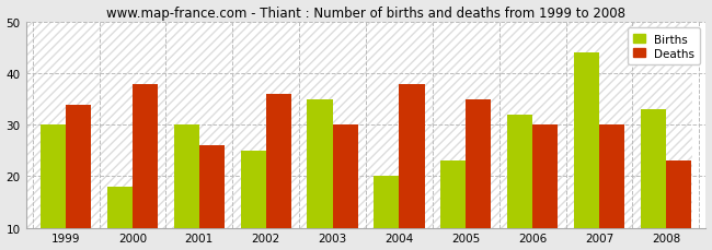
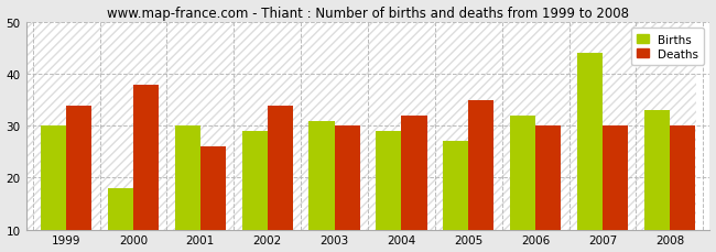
Births/2002: 25 -> 29
Deaths/2002: 36 -> 34
Births/2003: 35 -> 31
Births/2004: 20 -> 29
Deaths/2004: 38 -> 32
Births/2005: 23 -> 27
Deaths/2008: 23 -> 30
